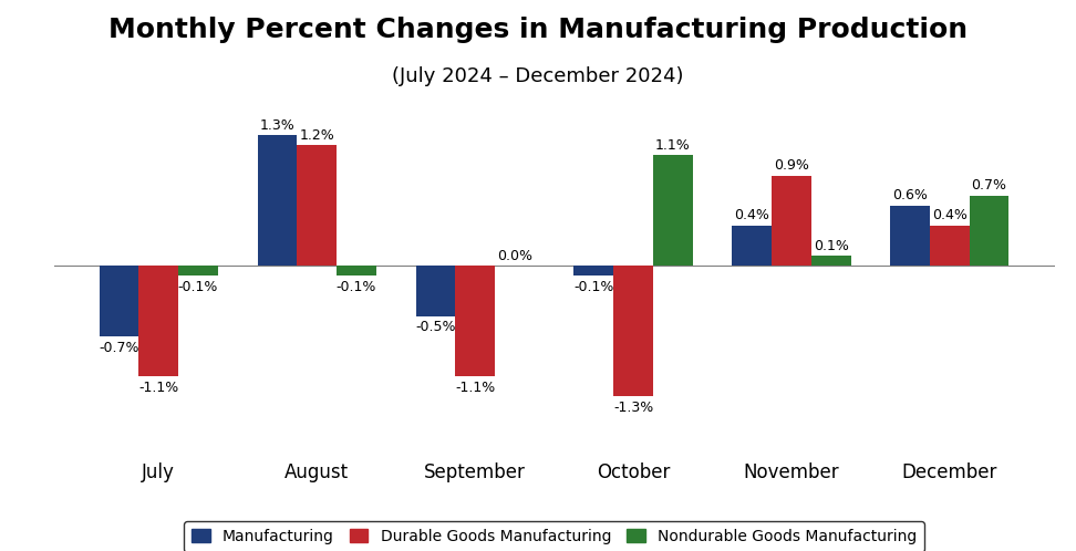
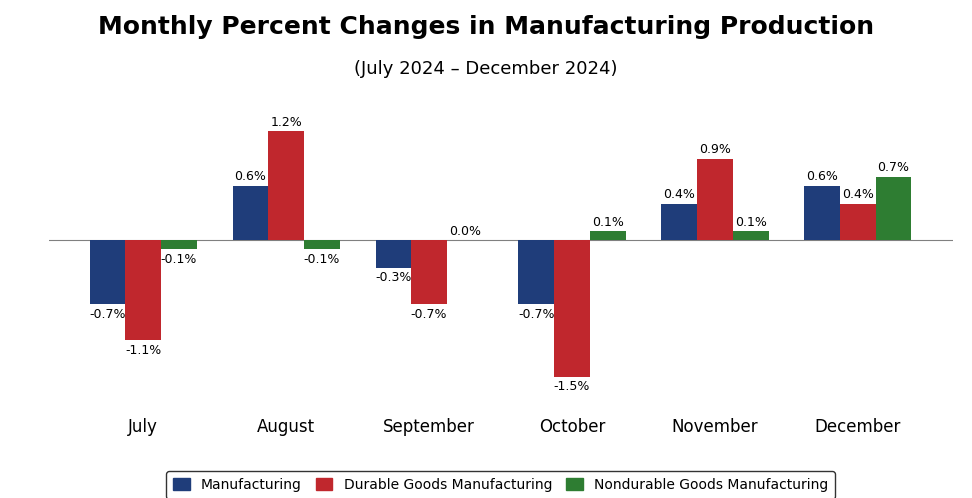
Manufacturing/August: 1.3% -> 0.6%
Manufacturing/September: -0.5% -> -0.3%
Durable Goods Manufacturing/September: -1.1% -> -0.7%
Manufacturing/October: -0.1% -> -0.7%
Durable Goods Manufacturing/October: -1.3% -> -1.5%
Nondurable Goods Manufacturing/October: 1.1% -> 0.1%
